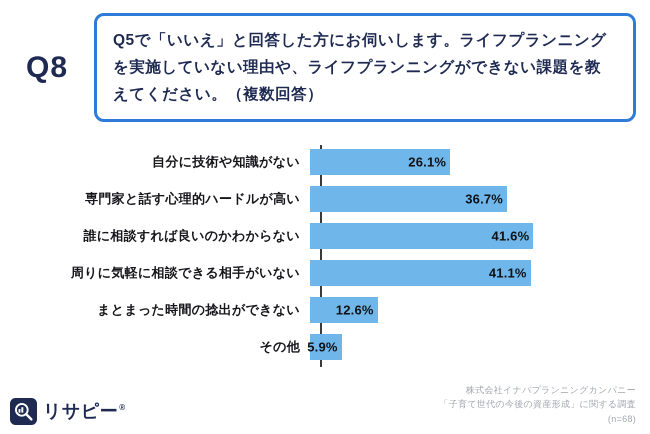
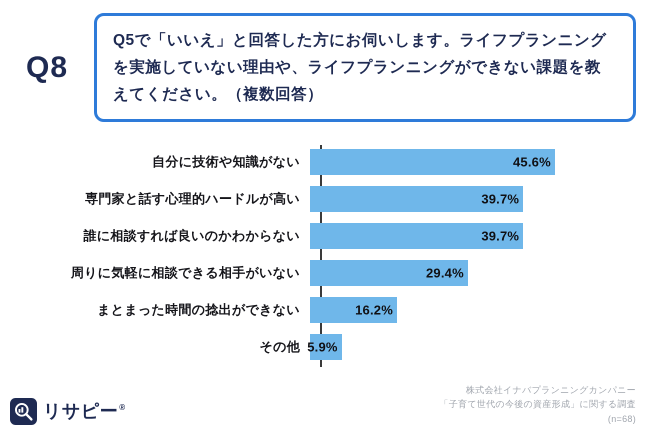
自分に技術や知識がない: 26.1% -> 45.6%
専門家と話す心理的ハードルが高い: 36.7% -> 39.7%
誰に相談すれば良いのかわからない: 41.6% -> 39.7%
周りに気軽に相談できる相手がいない: 41.1% -> 29.4%
まとまった時間の捻出ができない: 12.6% -> 16.2%
